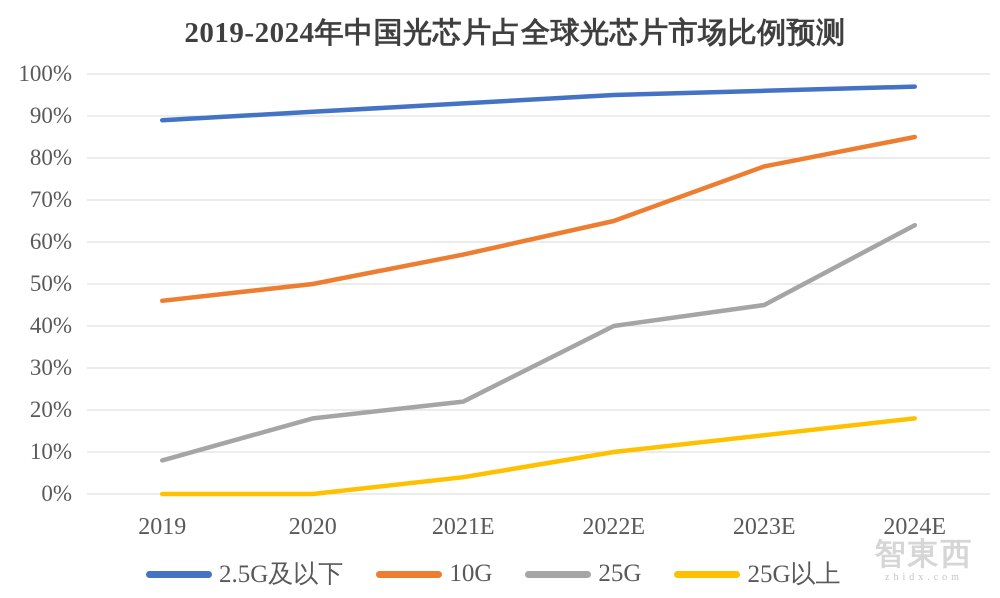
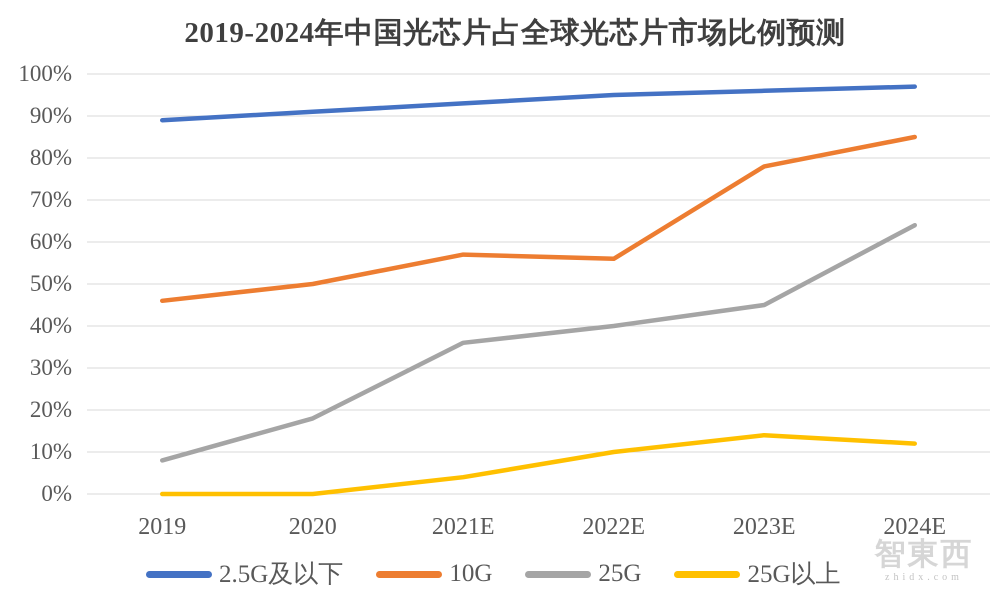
25G/2021E: 22% -> 36%
10G/2022E: 65% -> 56%
25G以上/2024E: 18% -> 12%
